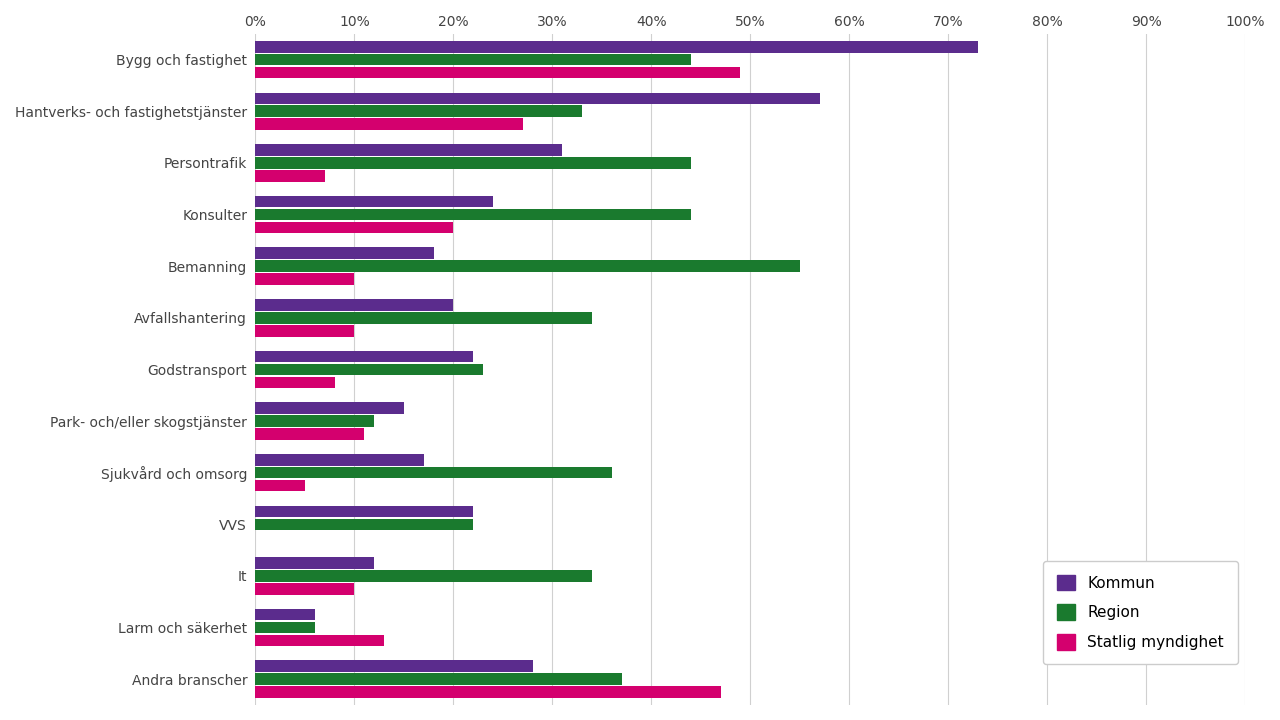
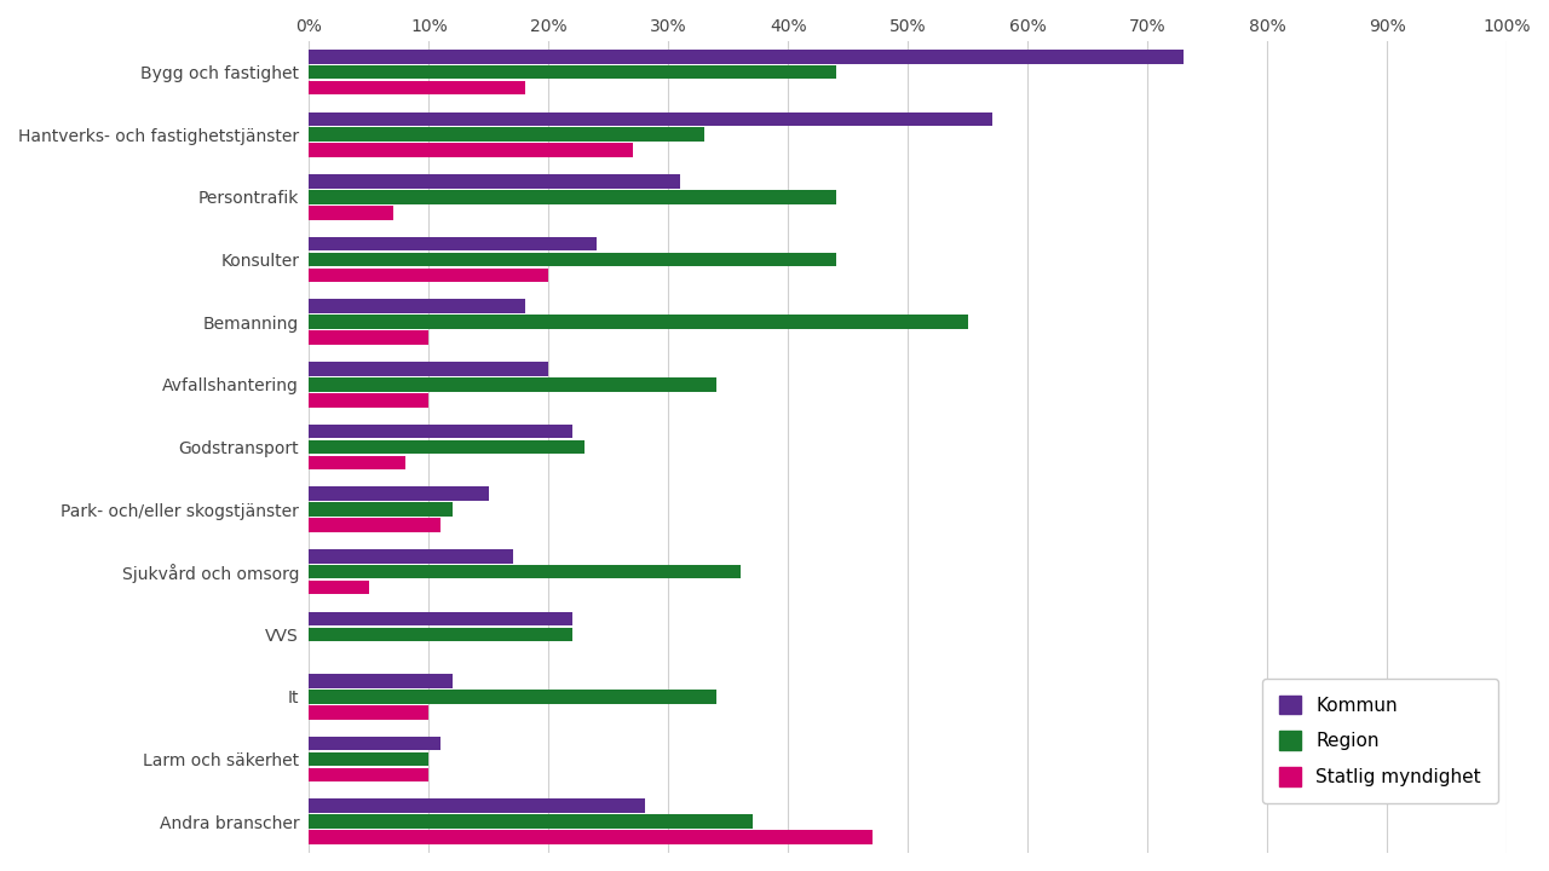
Statlig myndighet/Bygg och fastighet: 49% -> 18%
Kommun/Larm och säkerhet: 6% -> 11%
Region/Larm och säkerhet: 6% -> 10%
Statlig myndighet/Larm och säkerhet: 13% -> 10%
